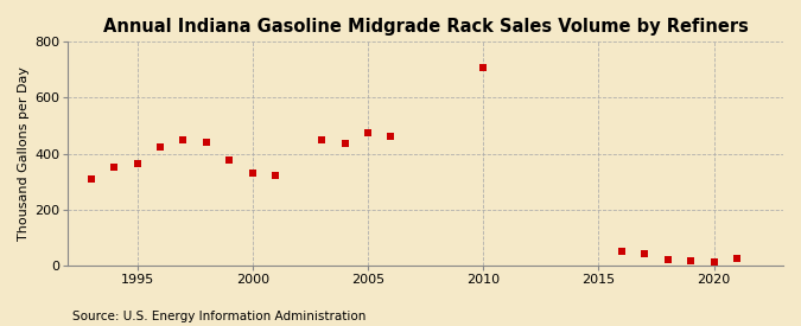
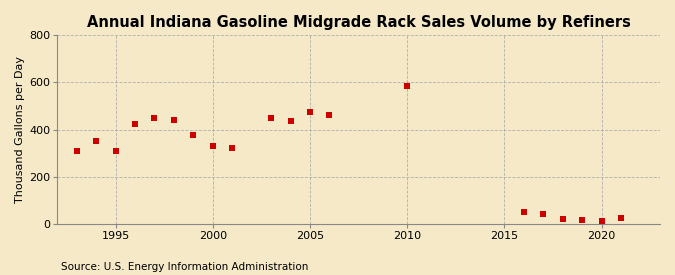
1995: 365 -> 310
2010: 710 -> 585
